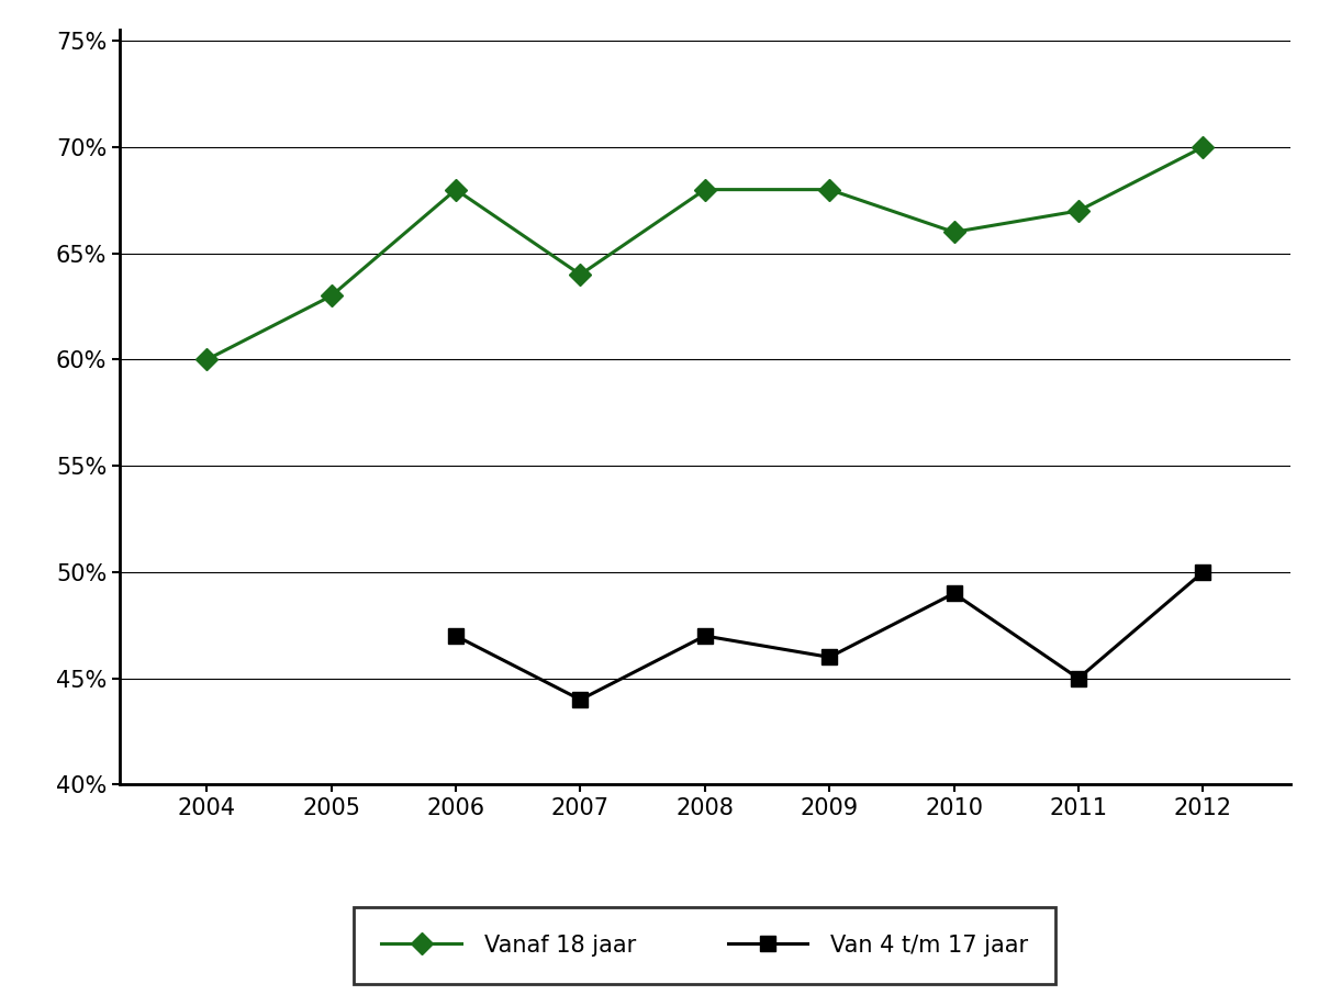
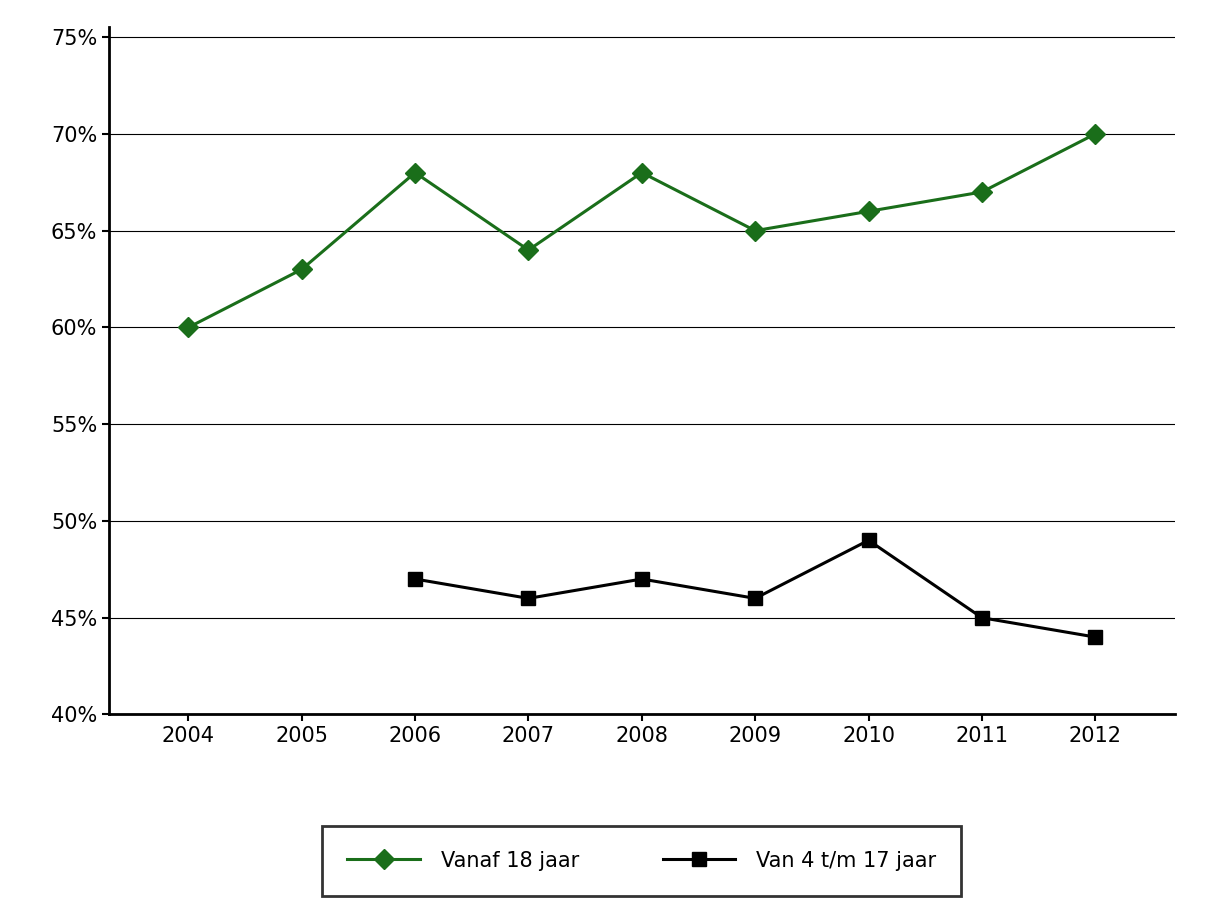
Van 4 t/m 17 jaar/2007: 44% -> 46%
Vanaf 18 jaar/2009: 68% -> 65%
Van 4 t/m 17 jaar/2012: 50% -> 44%
